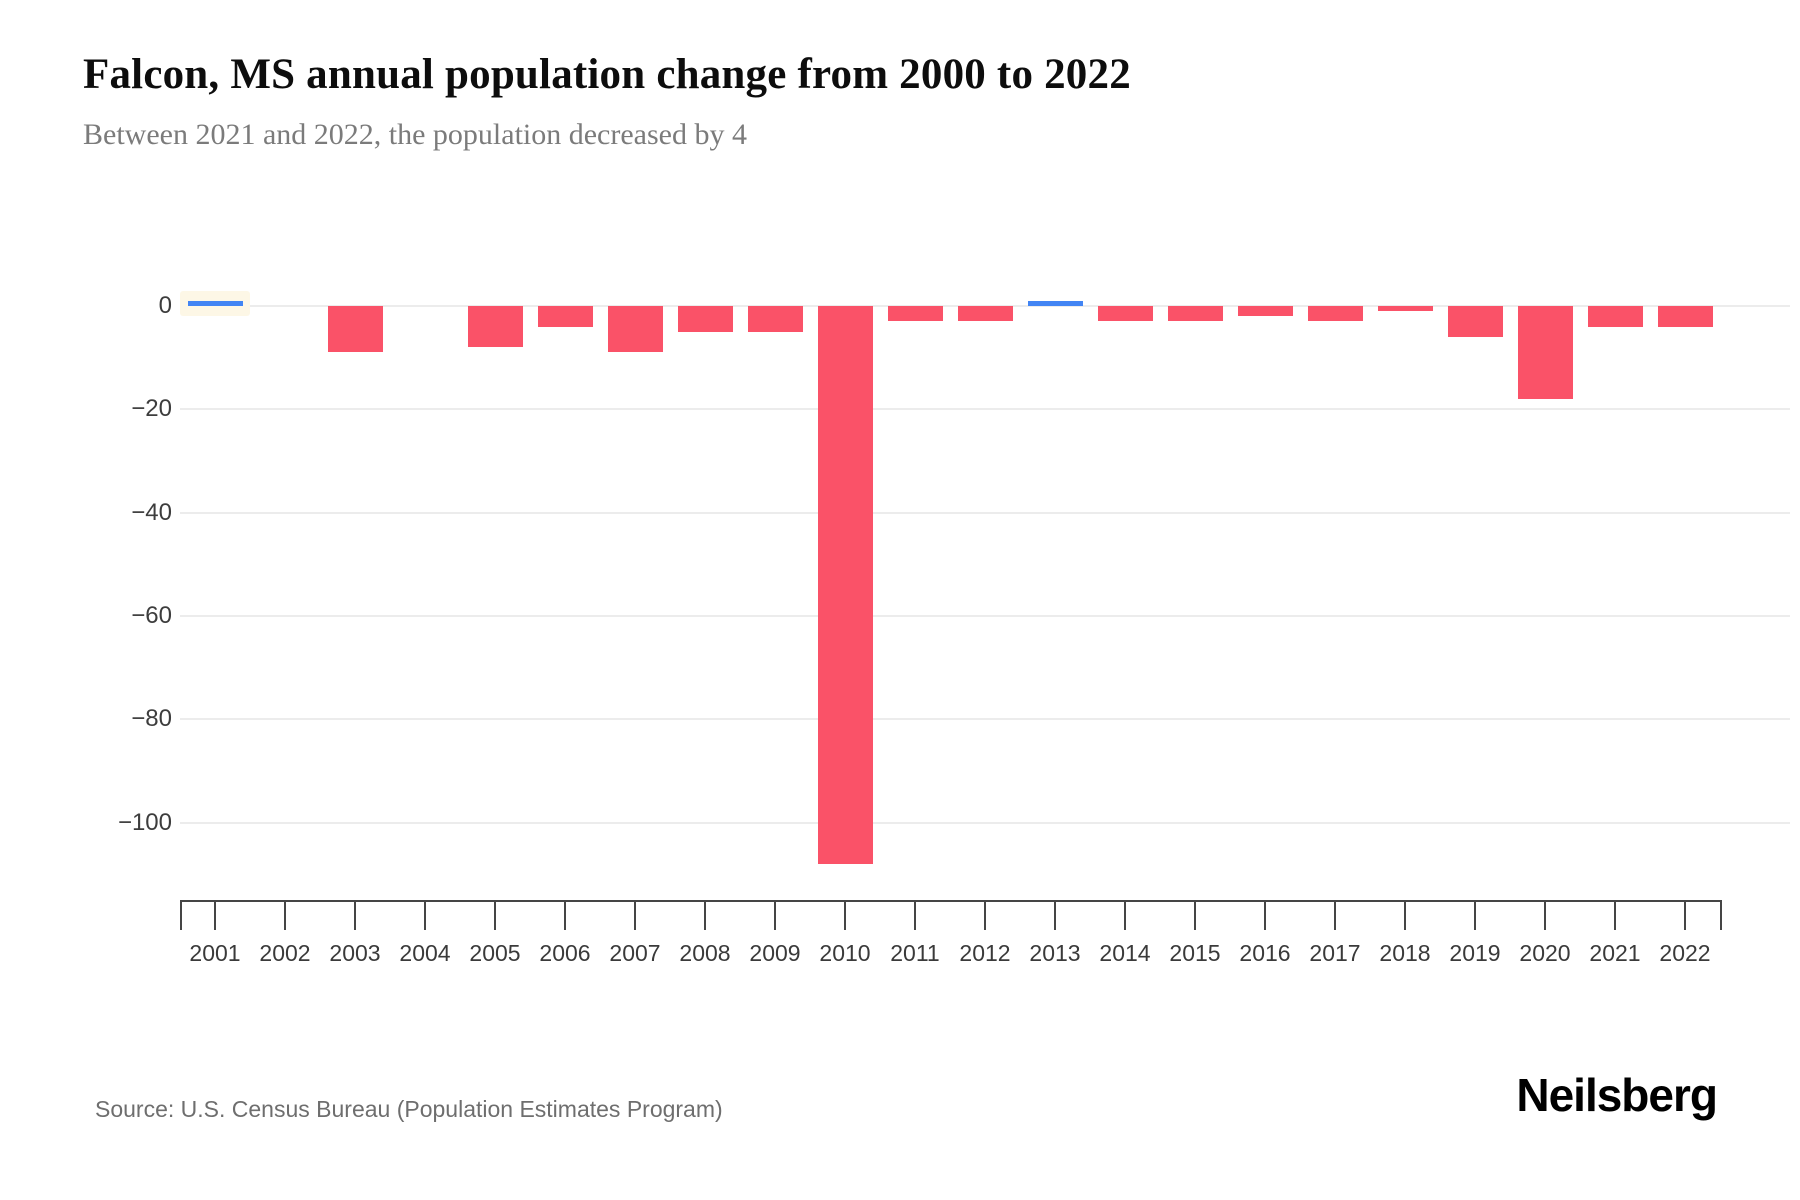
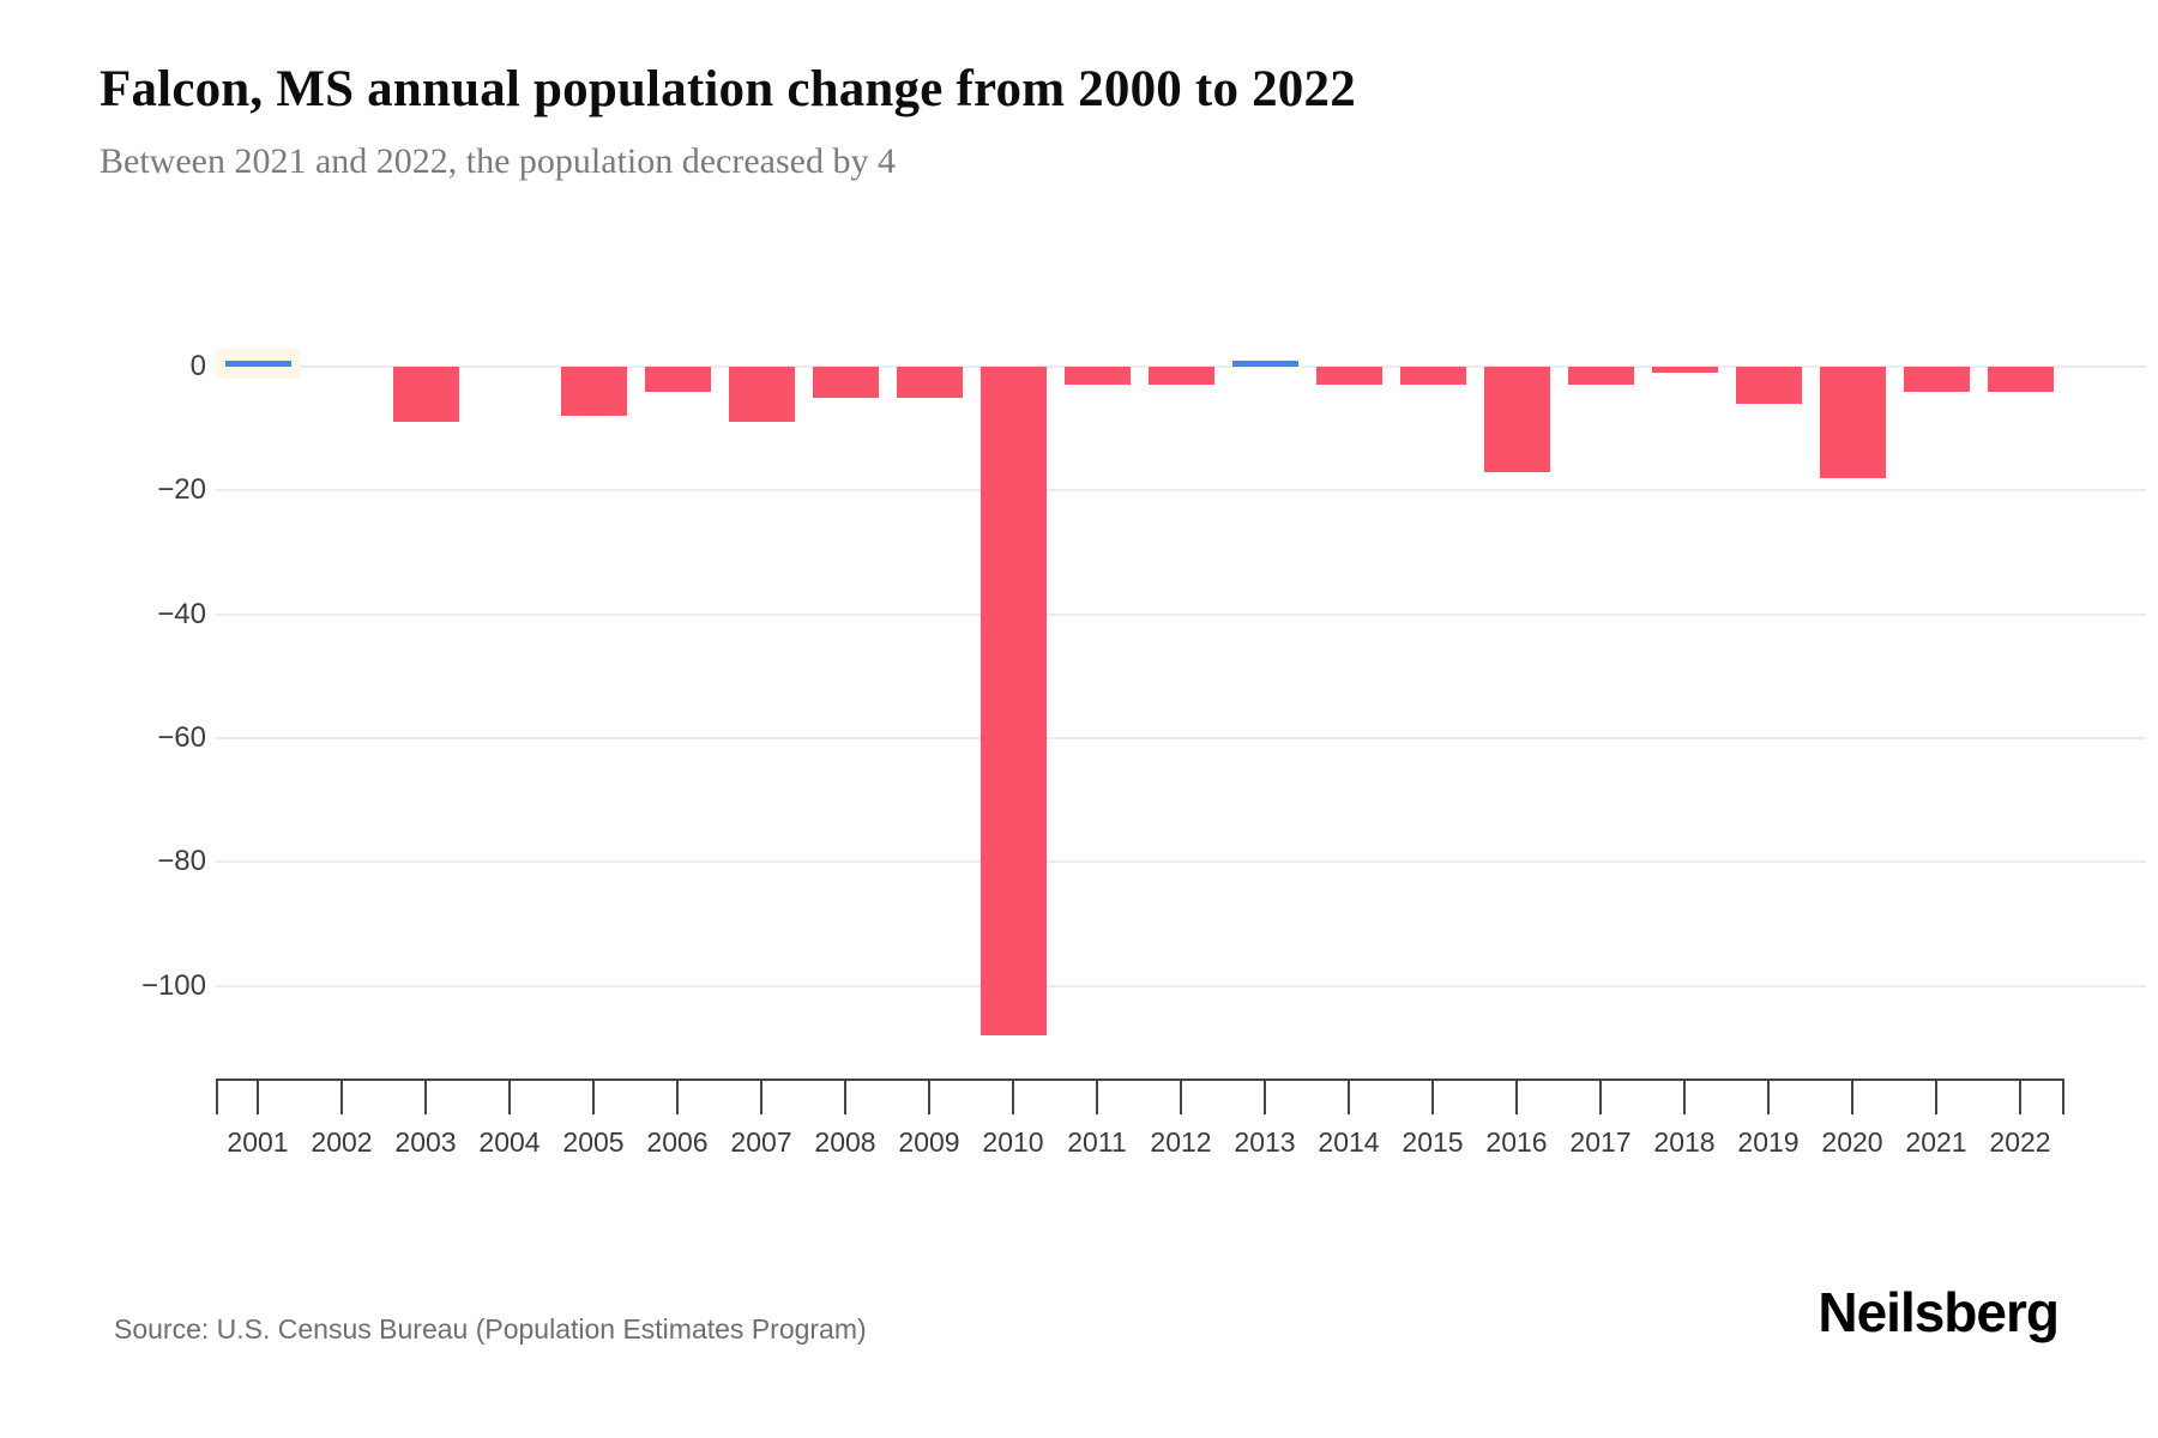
2016: -2 -> -17
